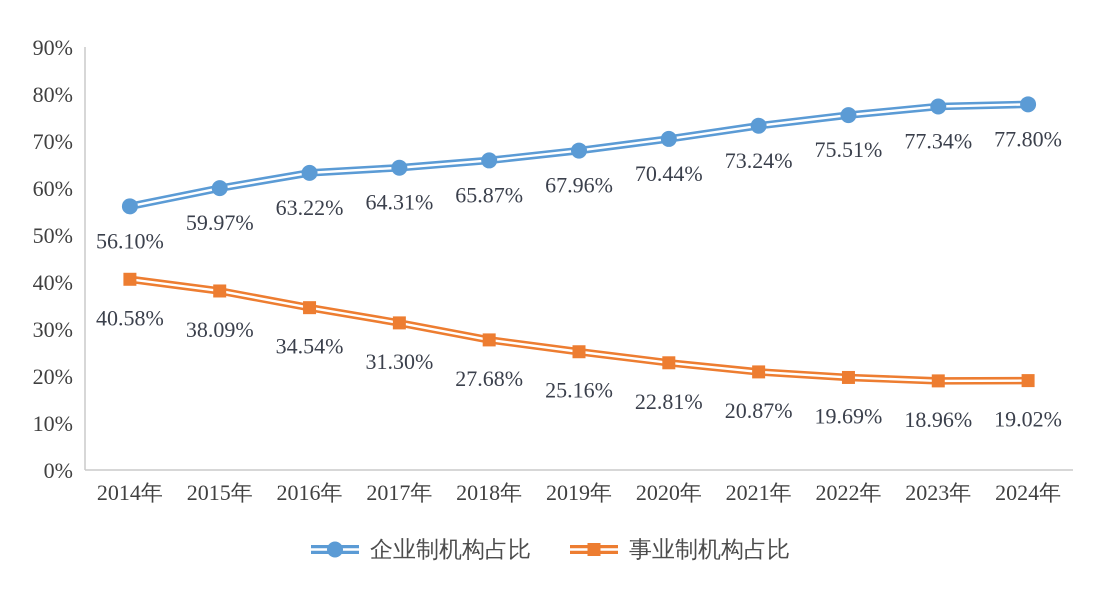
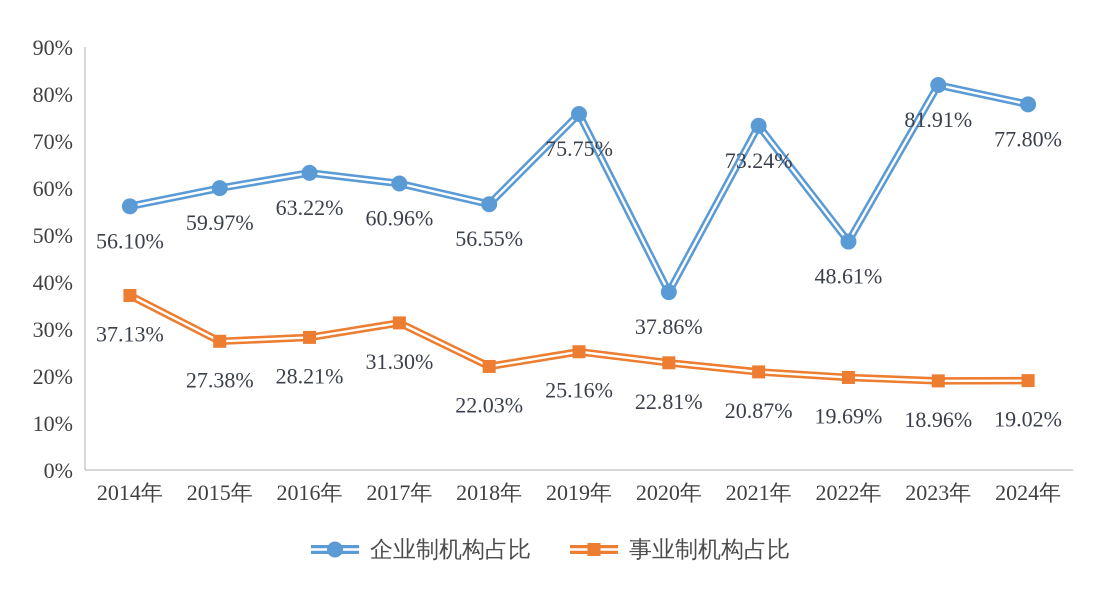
事业制机构占比/2014年: 40.58% -> 37.13%
事业制机构占比/2015年: 38.09% -> 27.38%
事业制机构占比/2016年: 34.54% -> 28.21%
企业制机构占比/2017年: 64.31% -> 60.96%
企业制机构占比/2018年: 65.87% -> 56.55%
事业制机构占比/2018年: 27.68% -> 22.03%
企业制机构占比/2019年: 67.96% -> 75.75%
企业制机构占比/2020年: 70.44% -> 37.86%
企业制机构占比/2022年: 75.51% -> 48.61%
企业制机构占比/2023年: 77.34% -> 81.91%
